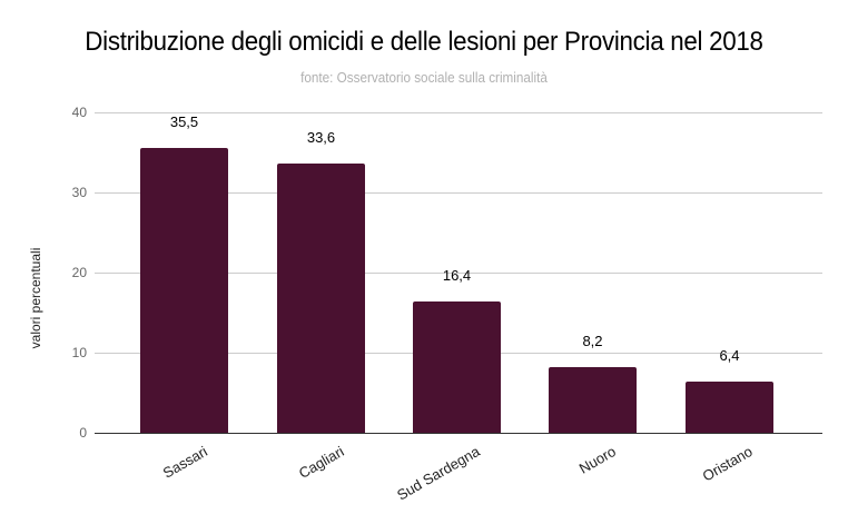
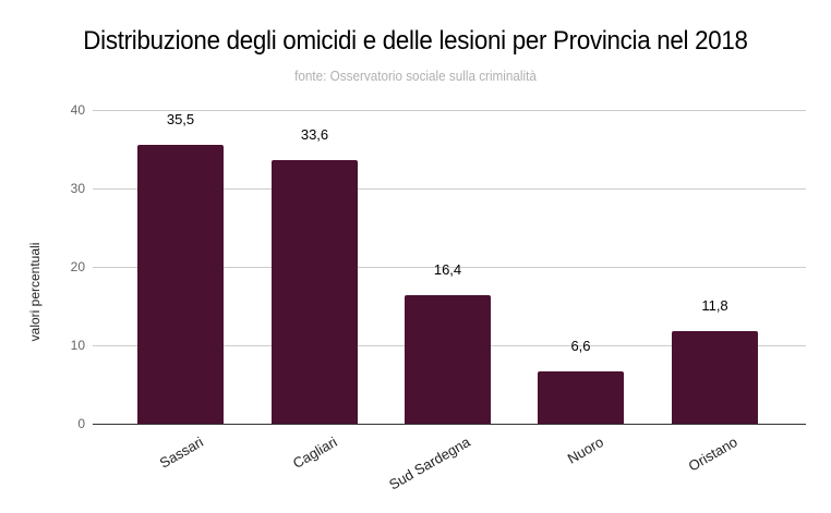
Nuoro: 8,2 -> 6,6
Oristano: 6,4 -> 11,8
